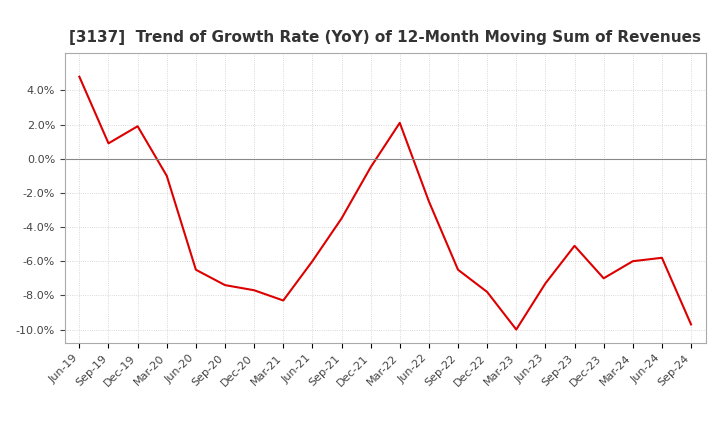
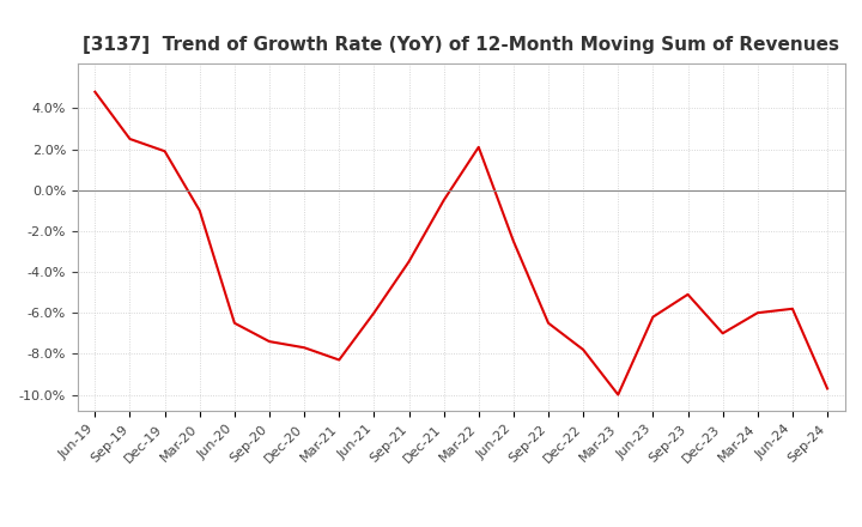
Sep-19: 0.9% -> 2.5%
Jun-23: -7.3% -> -6.2%
